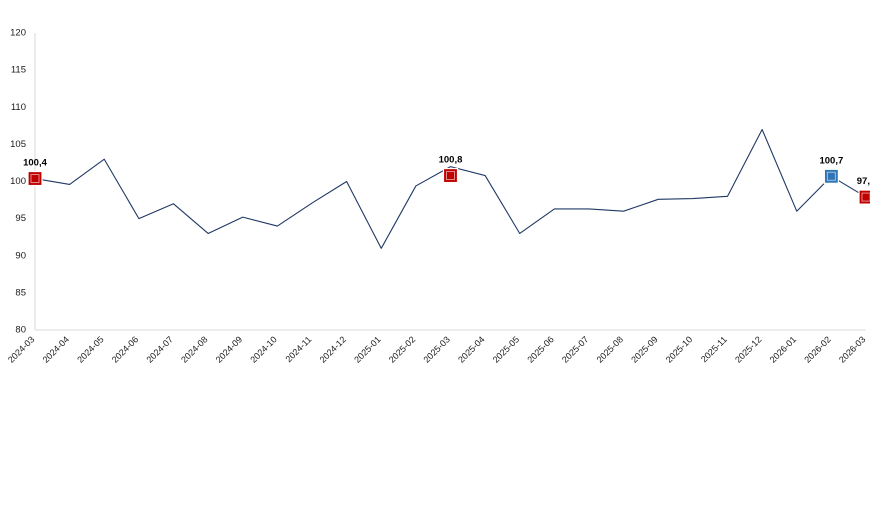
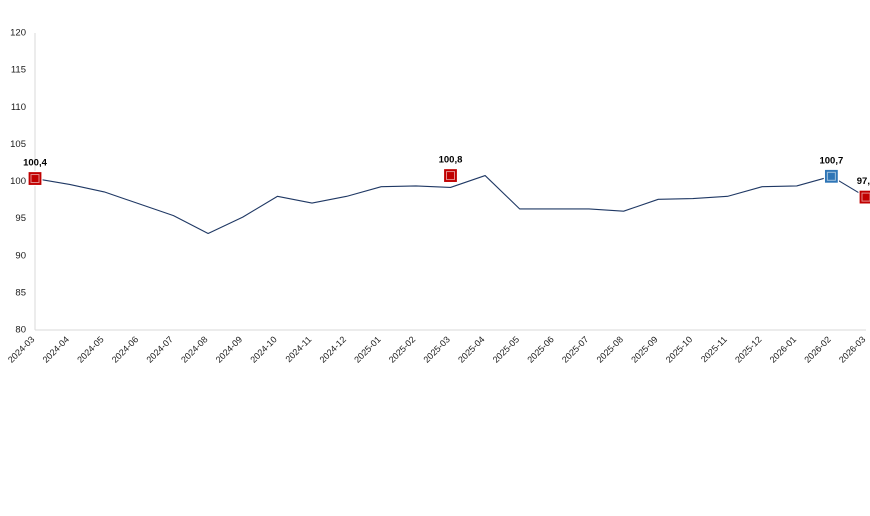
2024-05: 103 -> 99
2024-06: 95 -> 97
2024-07: 97 -> 95
2024-10: 94 -> 98
2024-12: 100 -> 98
2025-01: 91 -> 99
2025-03: 102 -> 99
2025-05: 93 -> 96
2025-12: 107 -> 99
2026-01: 96 -> 99
